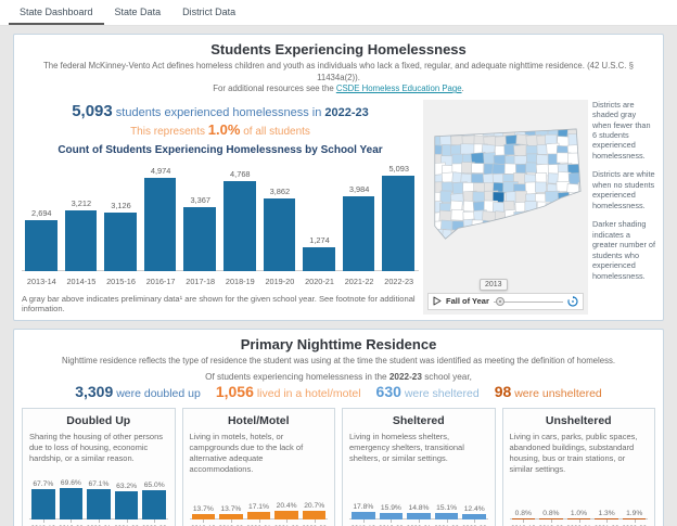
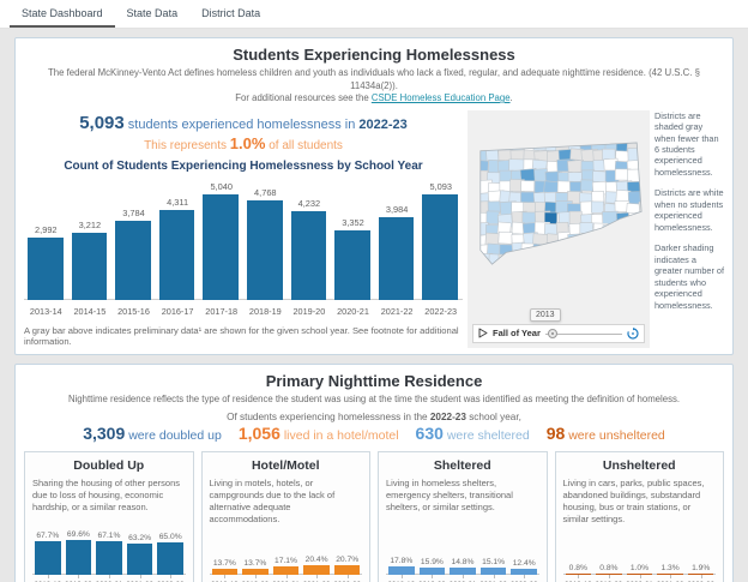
Count of Students Experiencing Homelessness by School Year/2013-14: 2,694 -> 2,992
Count of Students Experiencing Homelessness by School Year/2015-16: 3,126 -> 3,784
Count of Students Experiencing Homelessness by School Year/2016-17: 4,974 -> 4,311
Count of Students Experiencing Homelessness by School Year/2017-18: 3,367 -> 5,040
Count of Students Experiencing Homelessness by School Year/2019-20: 3,862 -> 4,232
Count of Students Experiencing Homelessness by School Year/2020-21: 1,274 -> 3,352
